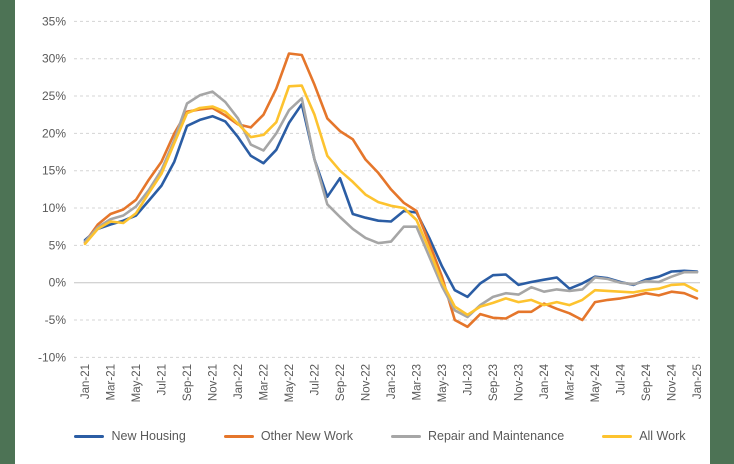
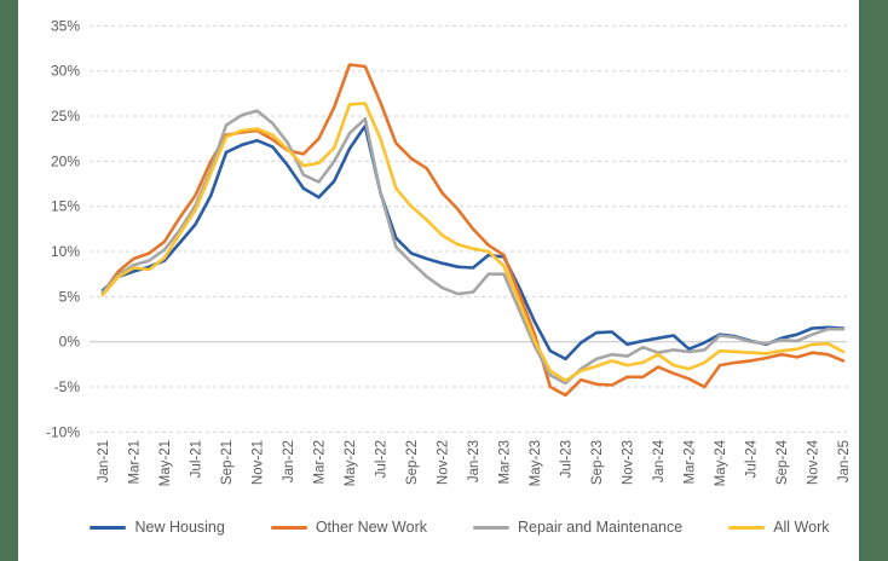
New Housing/Sep-22: 14% -> 10%
All Work/Jan-24: -3% -> -1%
